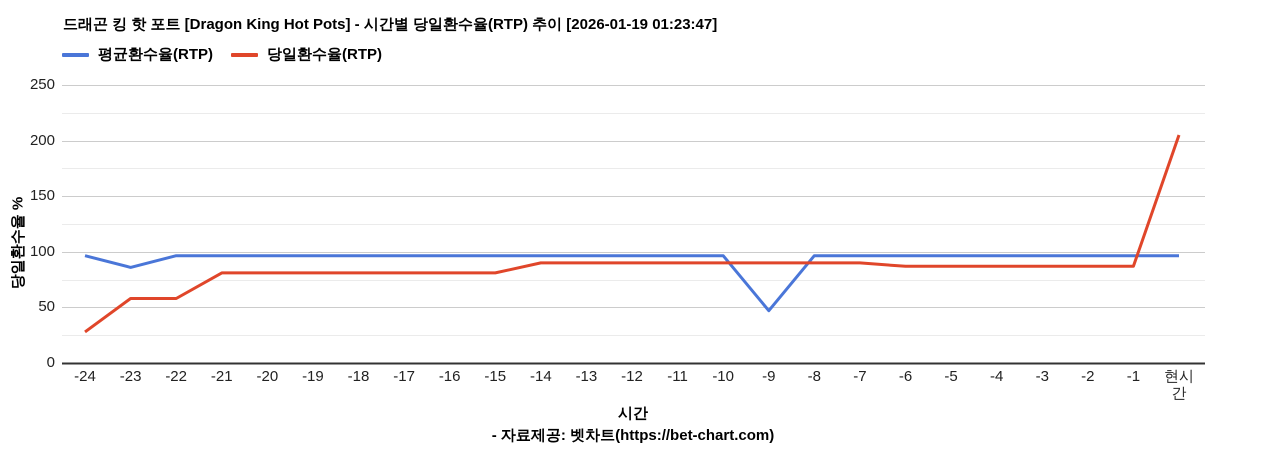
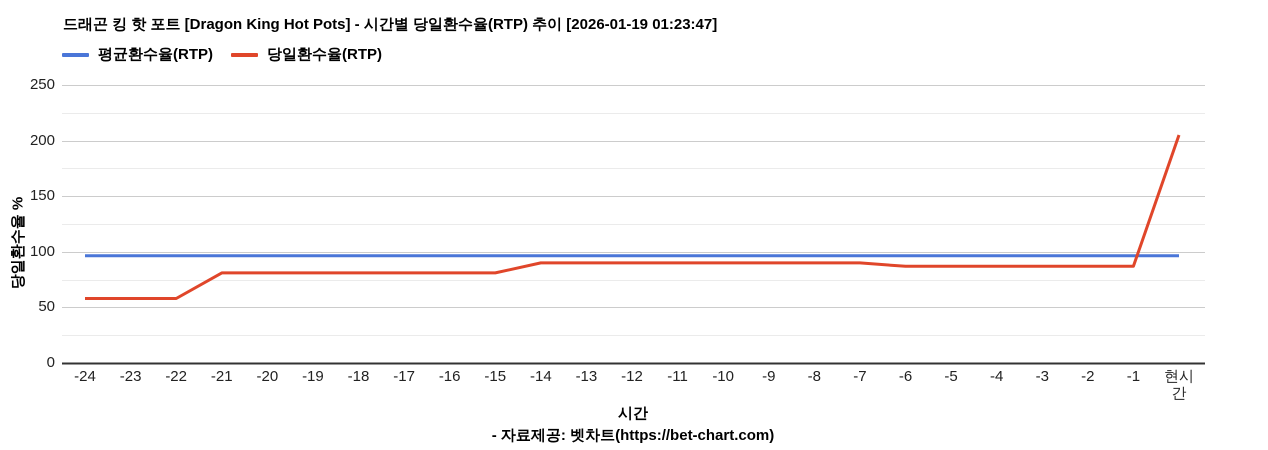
당일환수율(RTP)/-24: 28 -> 58
평균환수율(RTP)/-23: 86 -> 96
평균환수율(RTP)/-9: 47 -> 96
